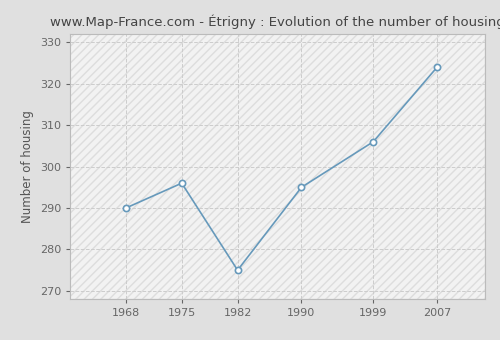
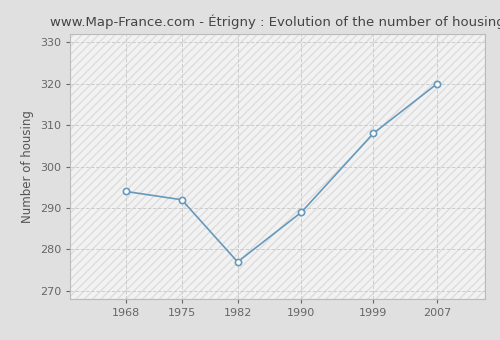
1968: 290 -> 294
1975: 296 -> 292
1982: 275 -> 277
1990: 295 -> 289
1999: 306 -> 308
2007: 324 -> 320
